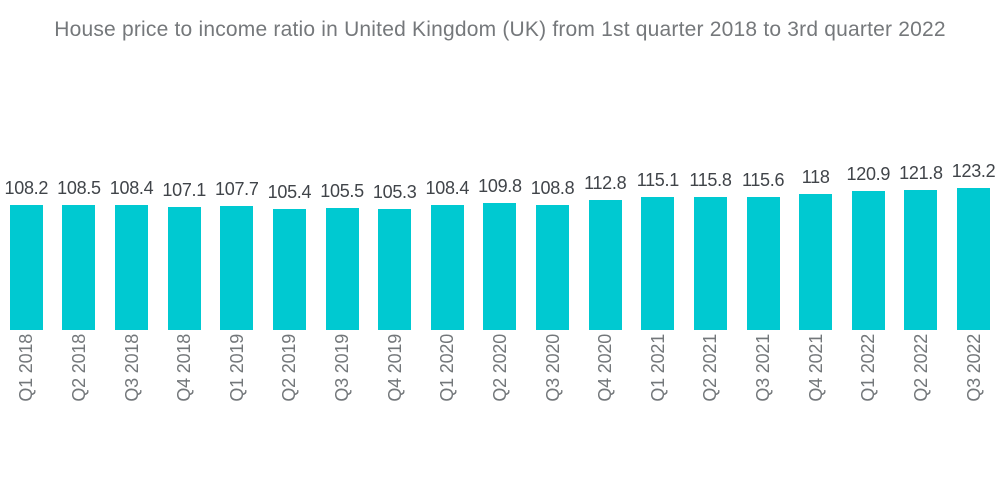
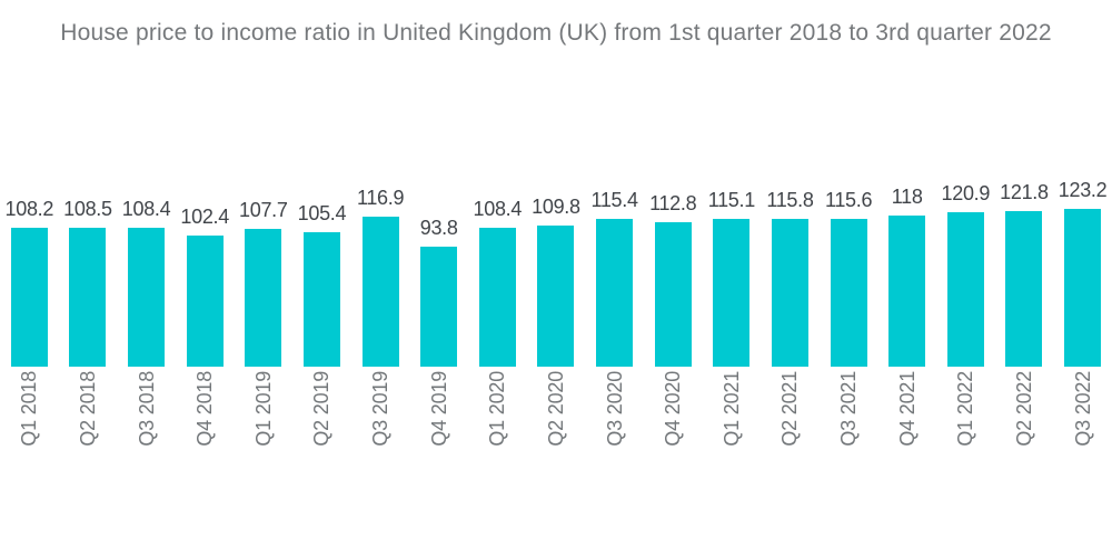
Q4 2018: 107.1 -> 102.4
Q3 2019: 105.5 -> 116.9
Q4 2019: 105.3 -> 93.8
Q3 2020: 108.8 -> 115.4
